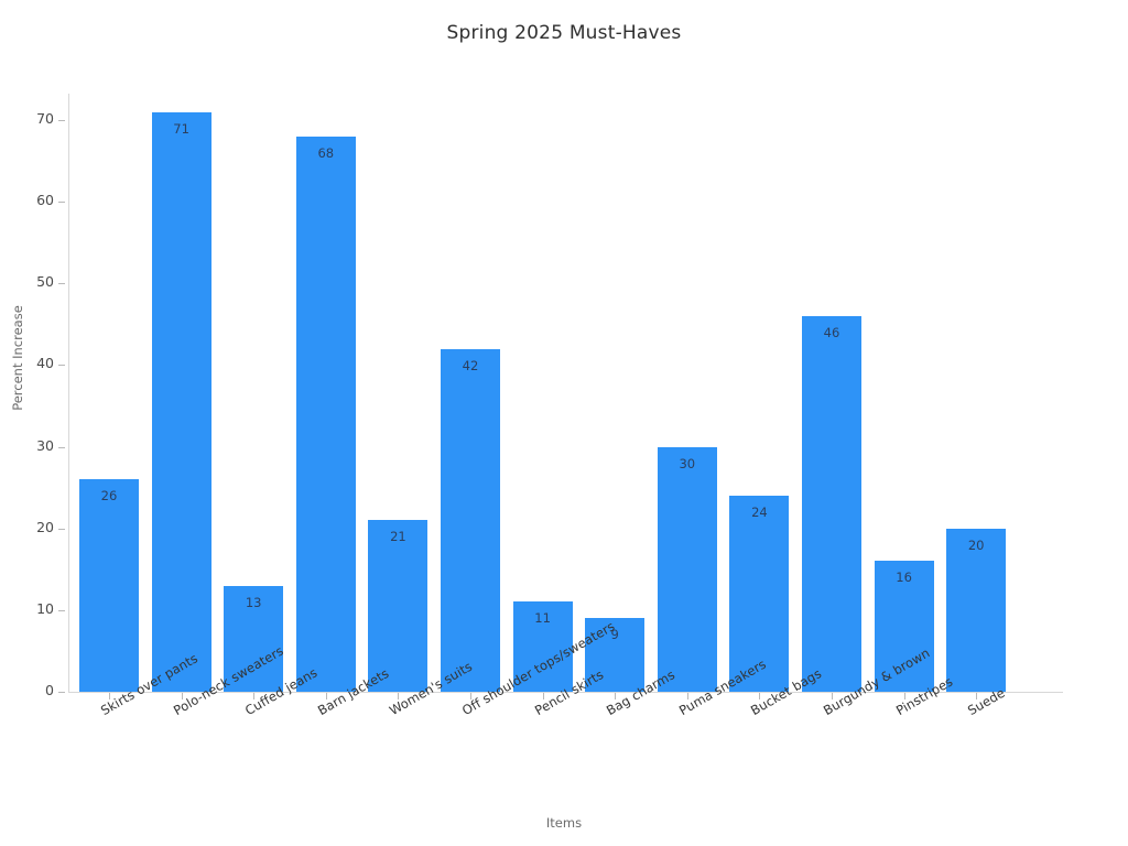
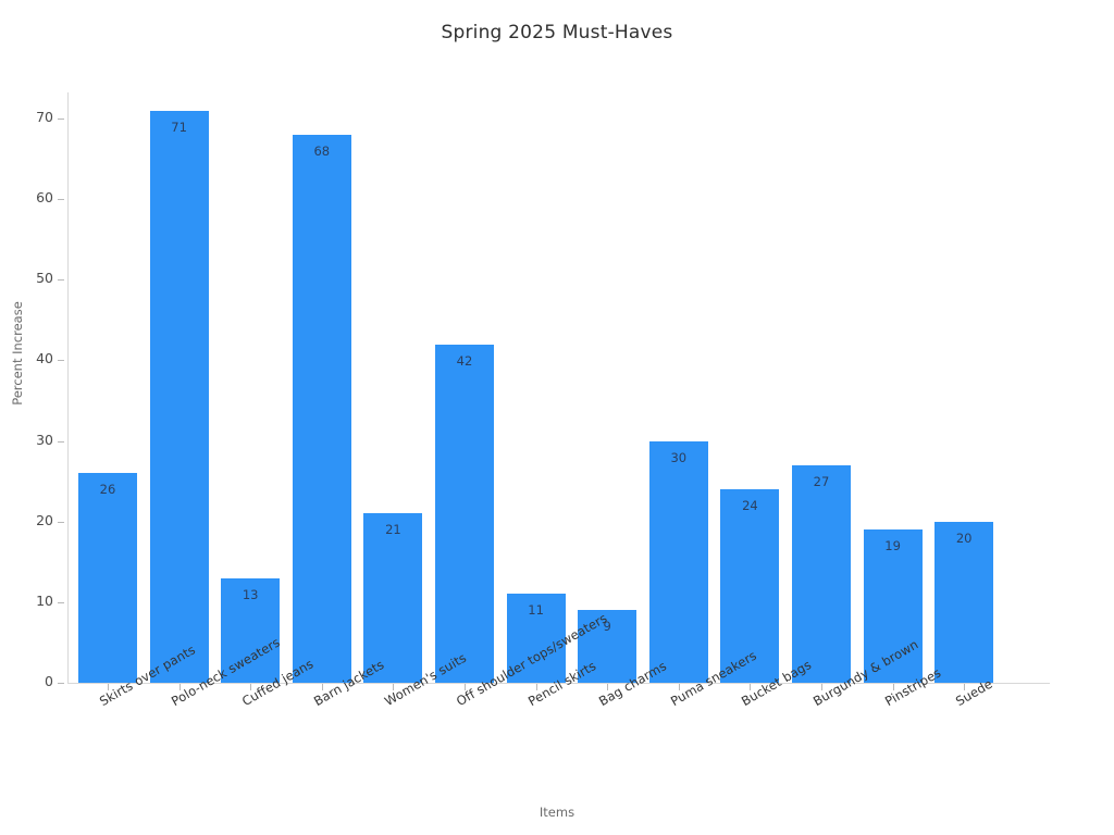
Burgundy & brown: 46 -> 27
Pinstripes: 16 -> 19
